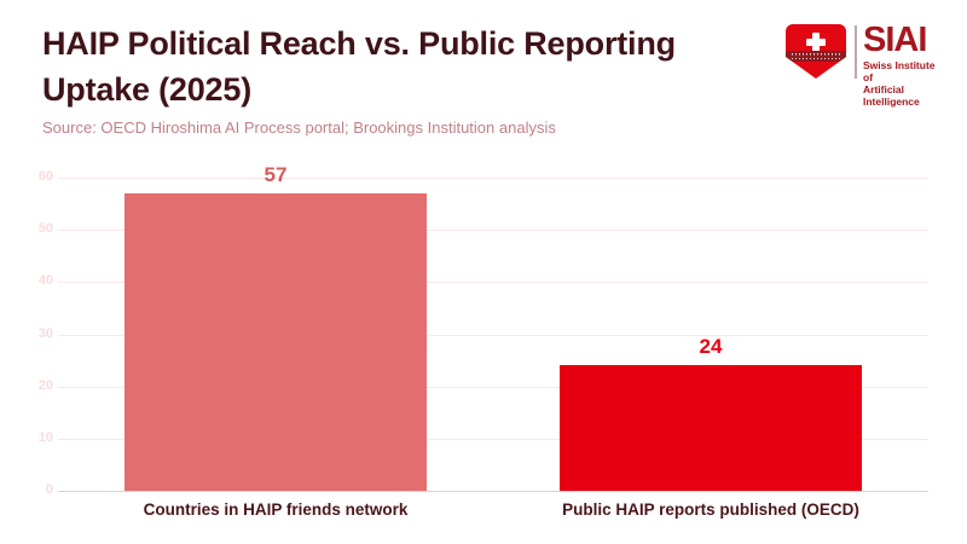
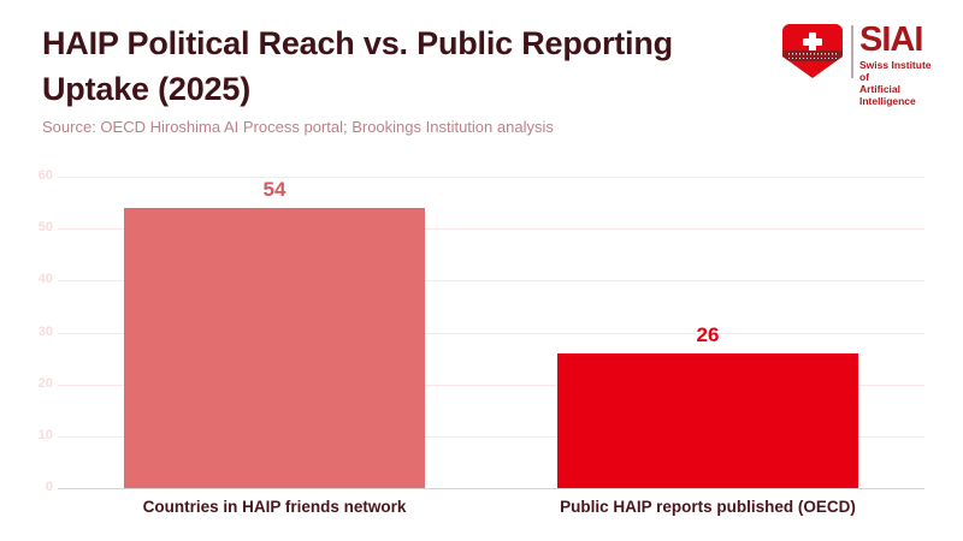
Countries in HAIP friends network: 57 -> 54
Public HAIP reports published (OECD): 24 -> 26
